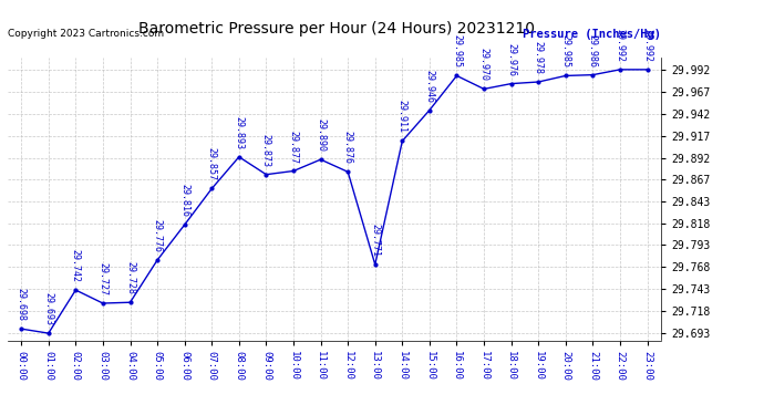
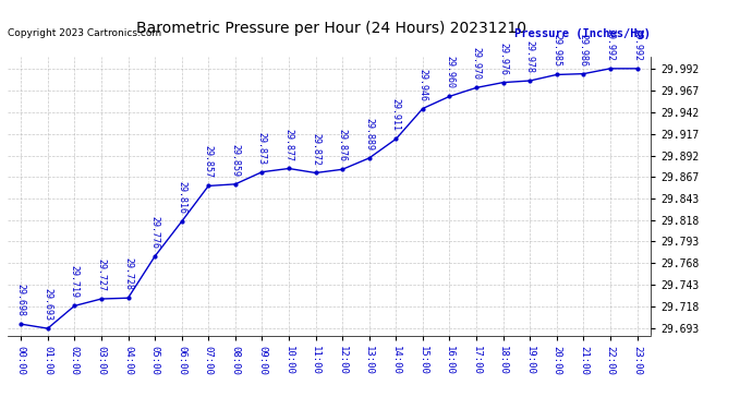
02:00: 29.742 -> 29.719
08:00: 29.893 -> 29.859
11:00: 29.890 -> 29.872
13:00: 29.771 -> 29.889
16:00: 29.985 -> 29.960
